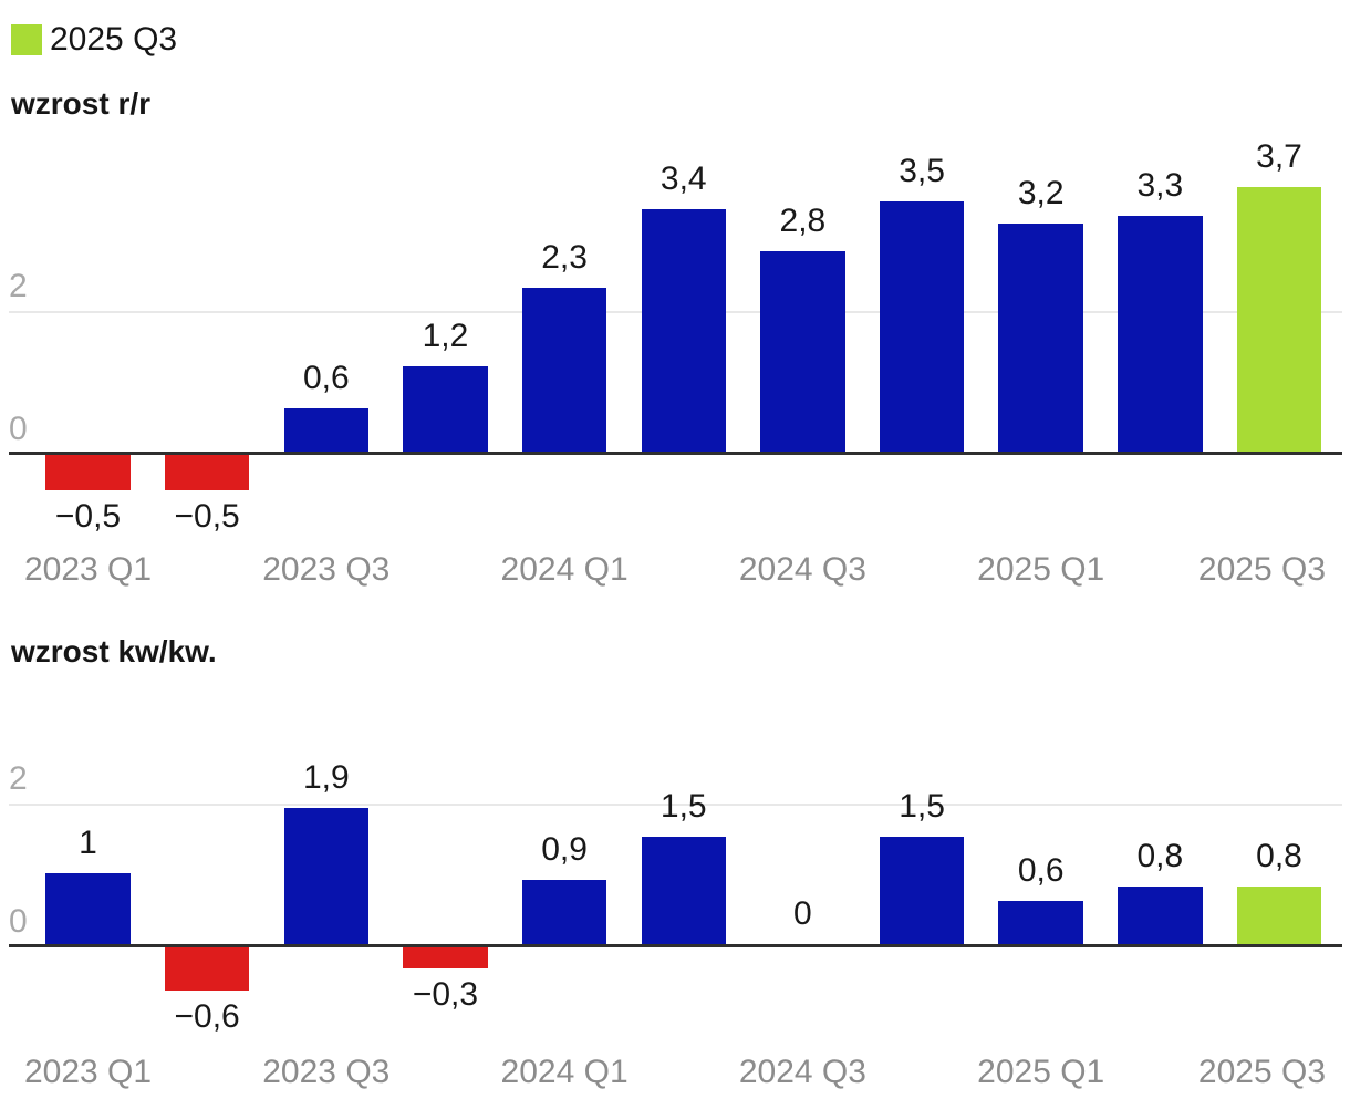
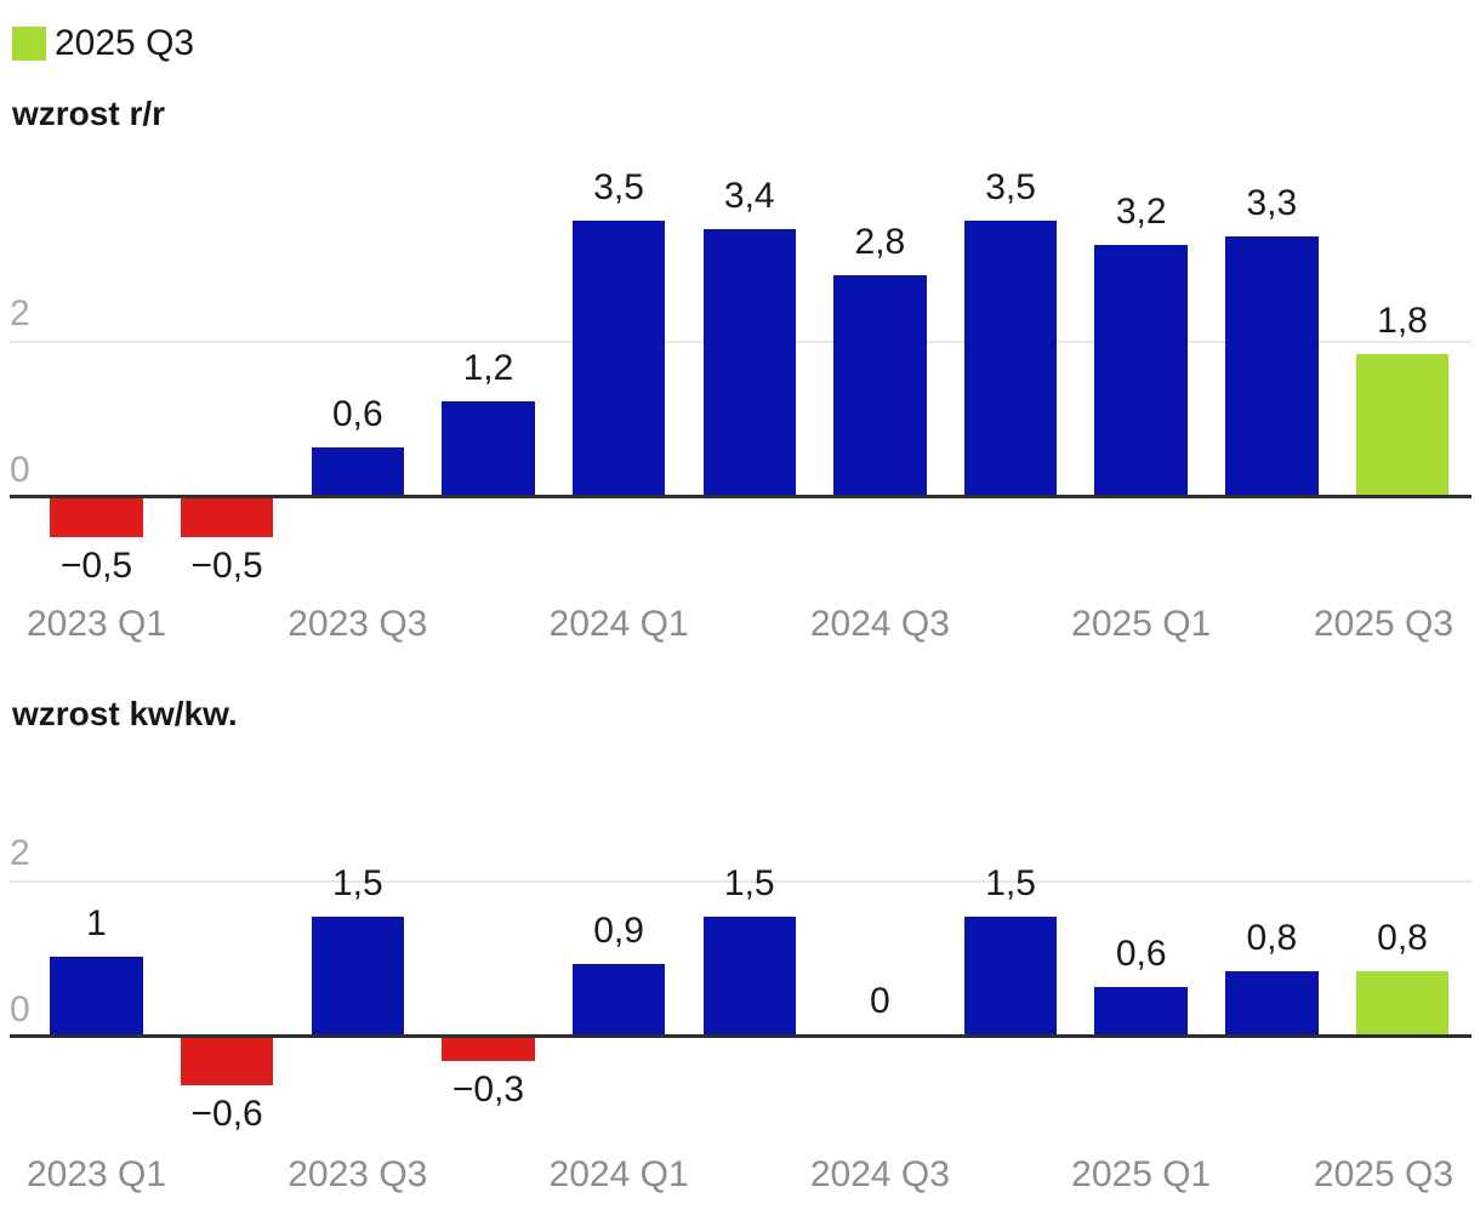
wzrost r/r/2024 Q1: 2,3 -> 3,5
wzrost r/r/2025 Q3: 3,7 -> 1,8
wzrost kw/kw./2023 Q3: 1,9 -> 1,5
